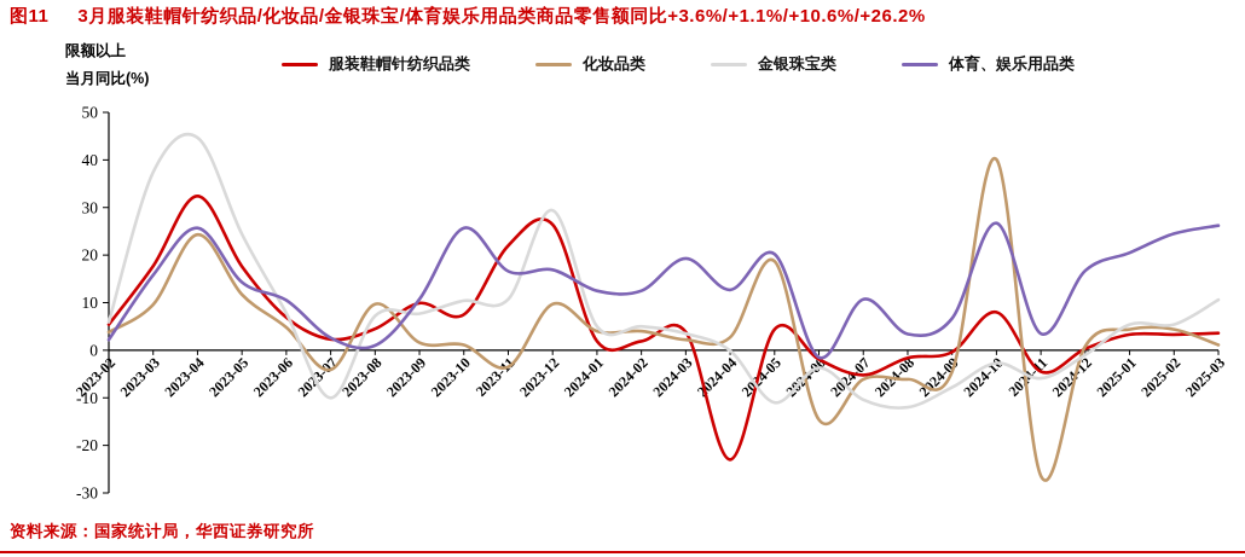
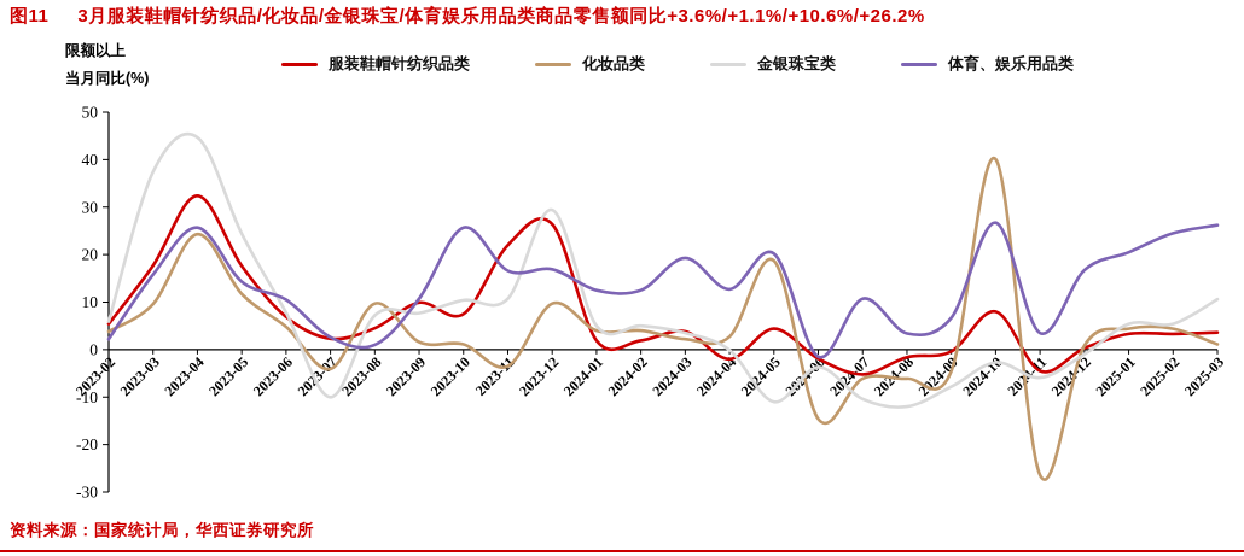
服装鞋帽针纺织品类/2024-04: -23 -> -2
